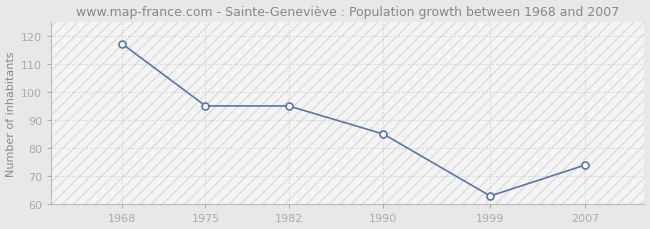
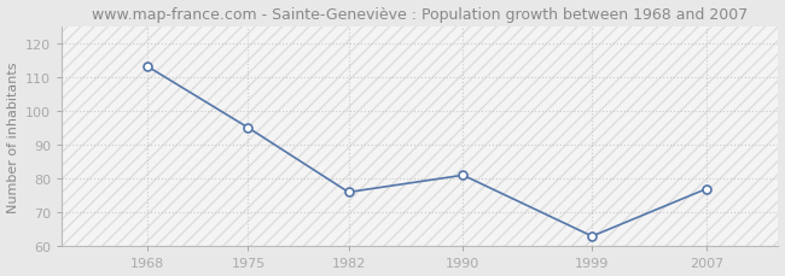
1968: 117 -> 113
1982: 95 -> 76
1990: 85 -> 81
2007: 74 -> 77
